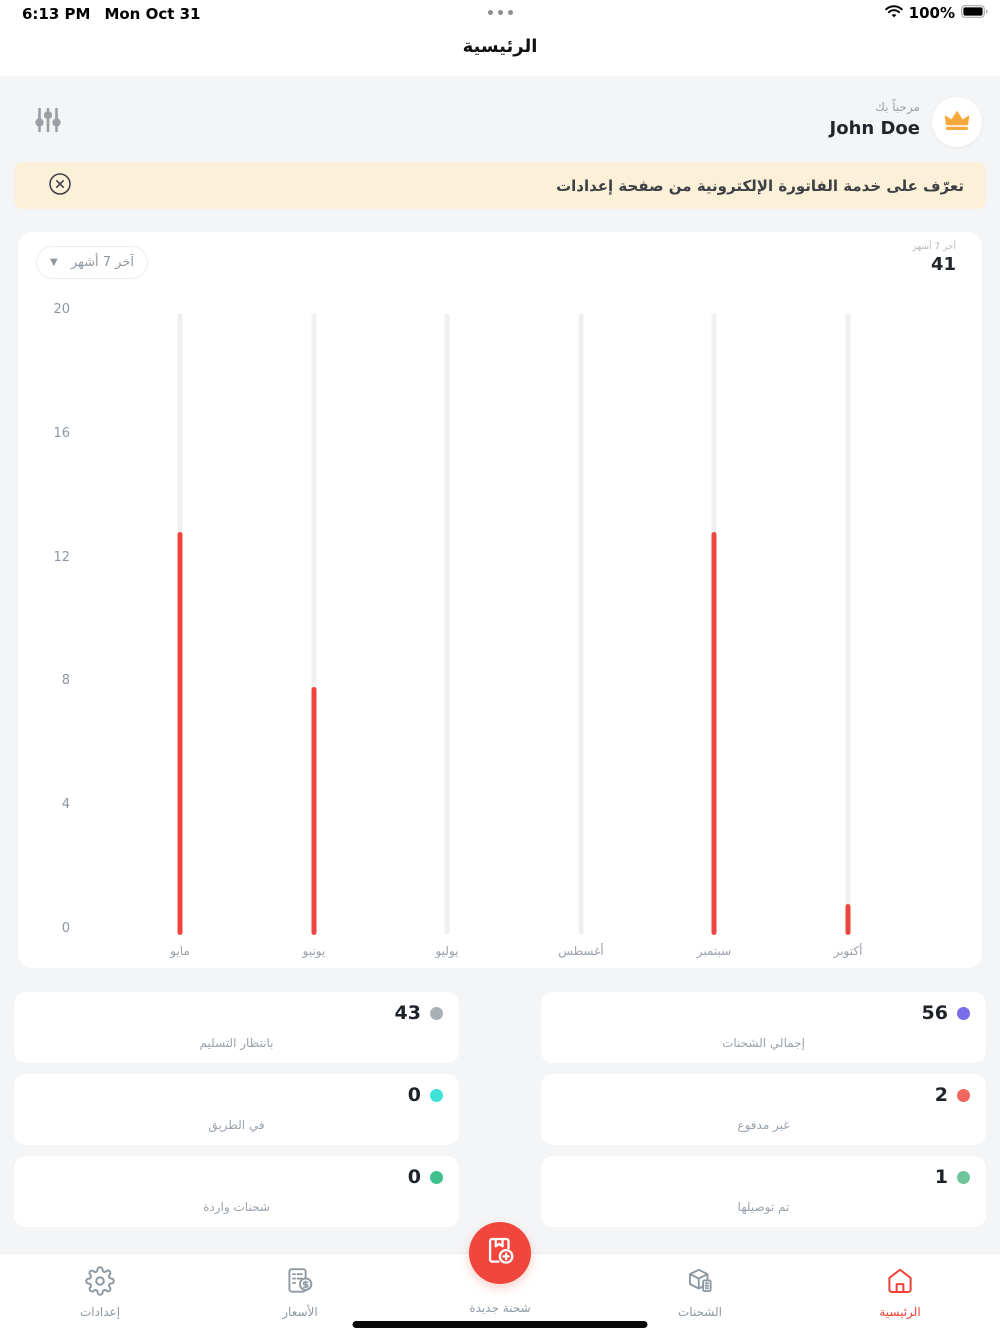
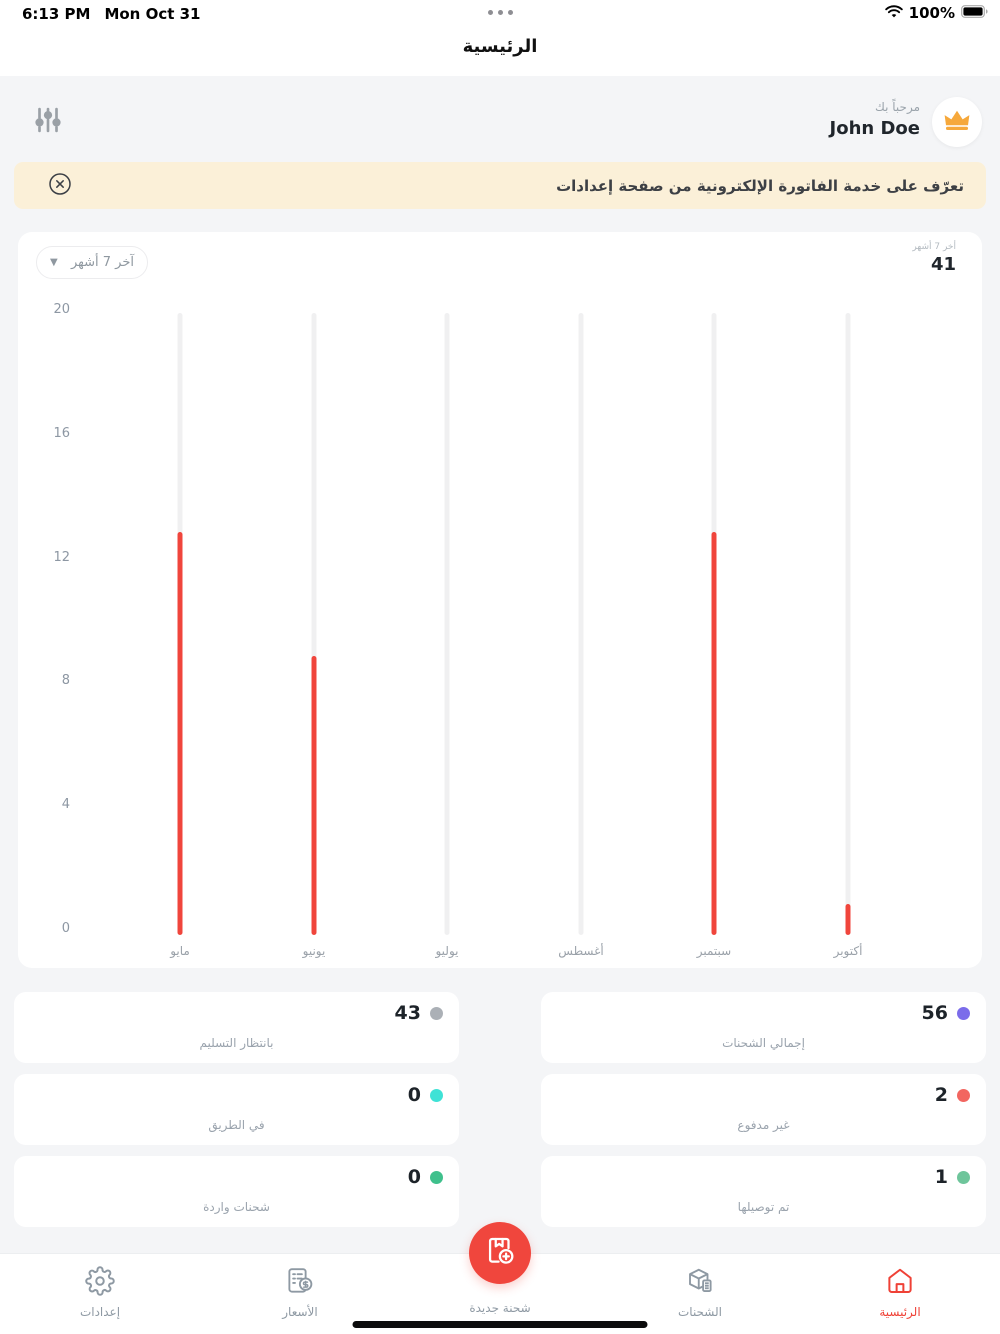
يونيو: 8 -> 9
